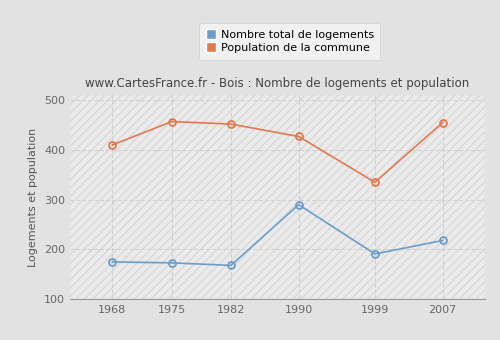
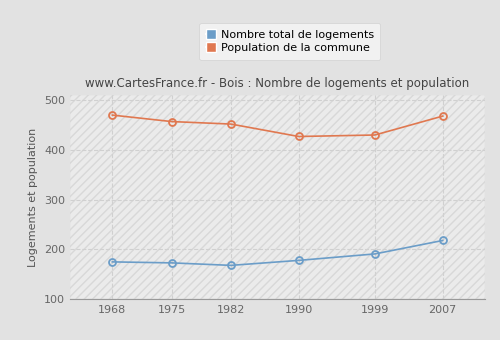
Population de la commune/1968: 410 -> 470
Nombre total de logements/1990: 290 -> 178
Population de la commune/1999: 335 -> 430
Population de la commune/2007: 455 -> 468
